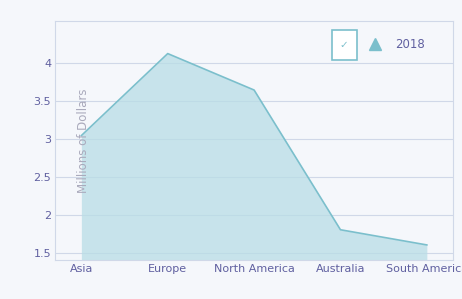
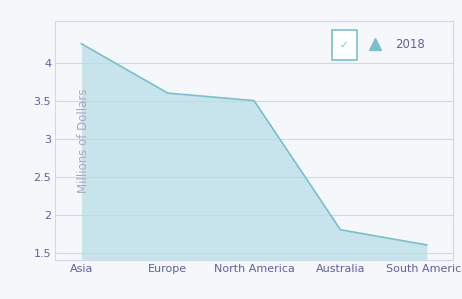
Asia: 3.04 -> 4.25
Europe: 4.12 -> 3.60
North America: 3.64 -> 3.50
